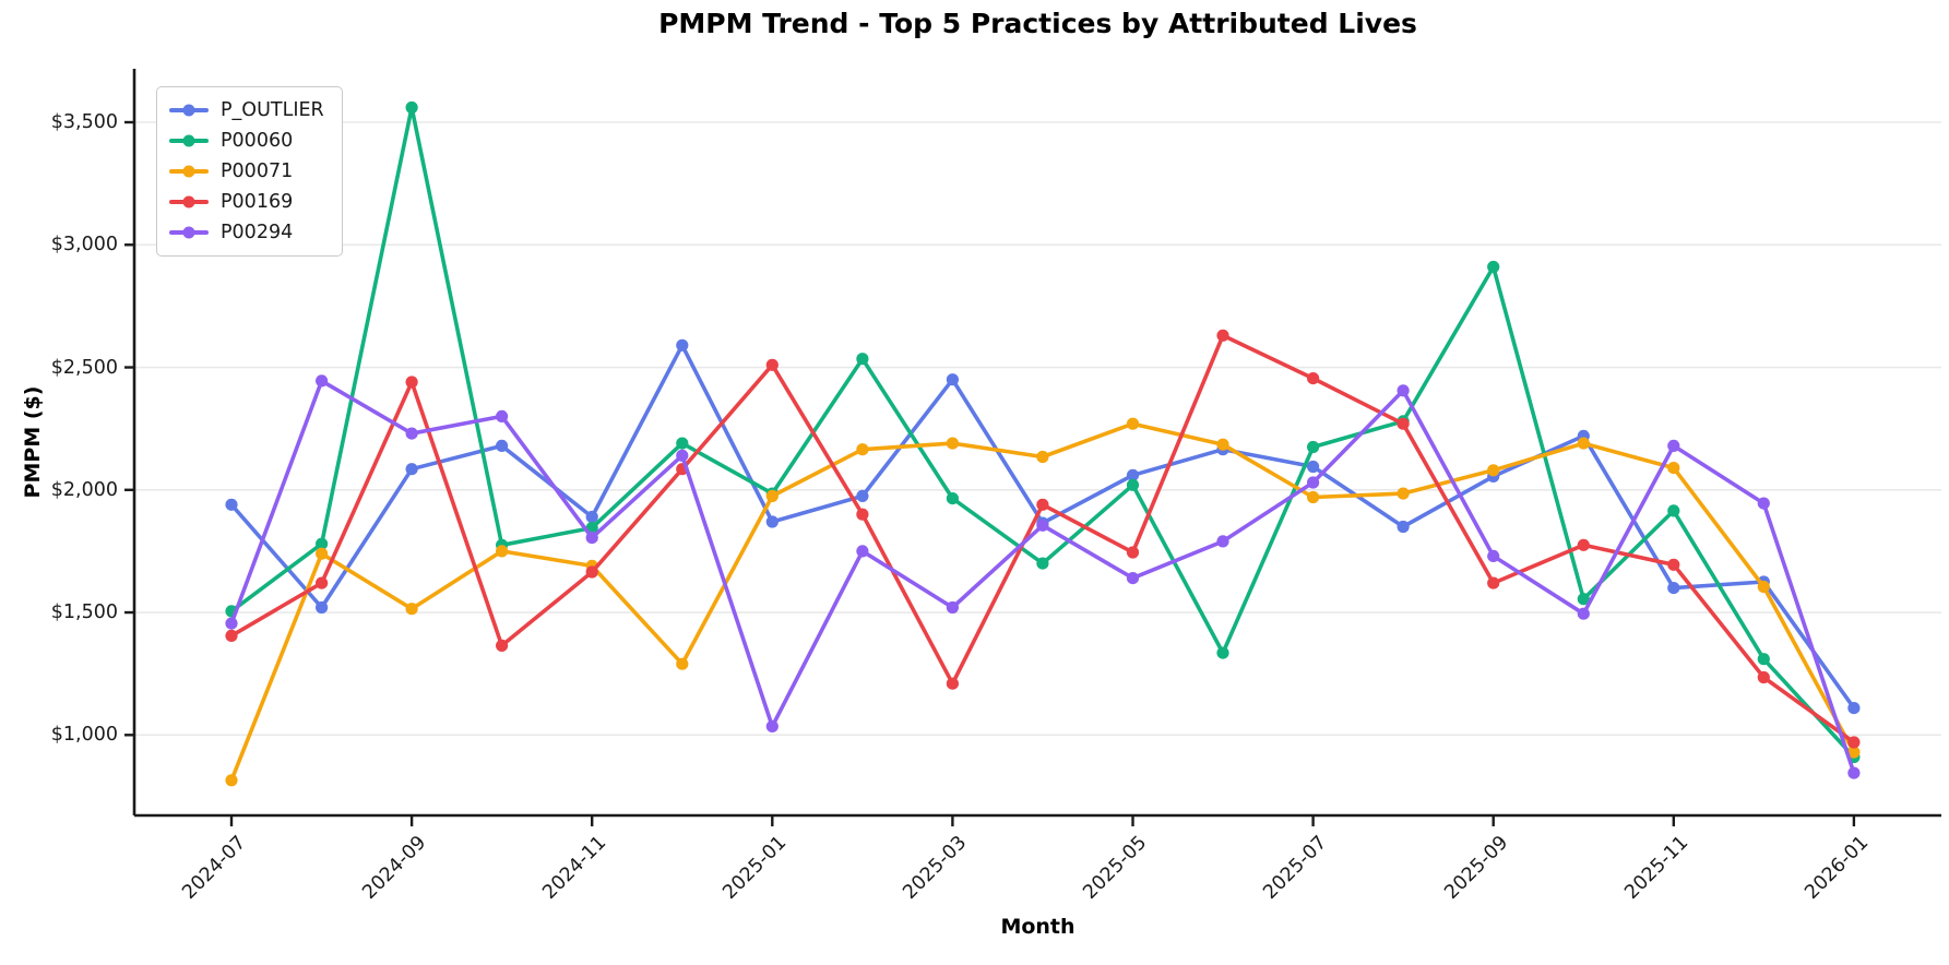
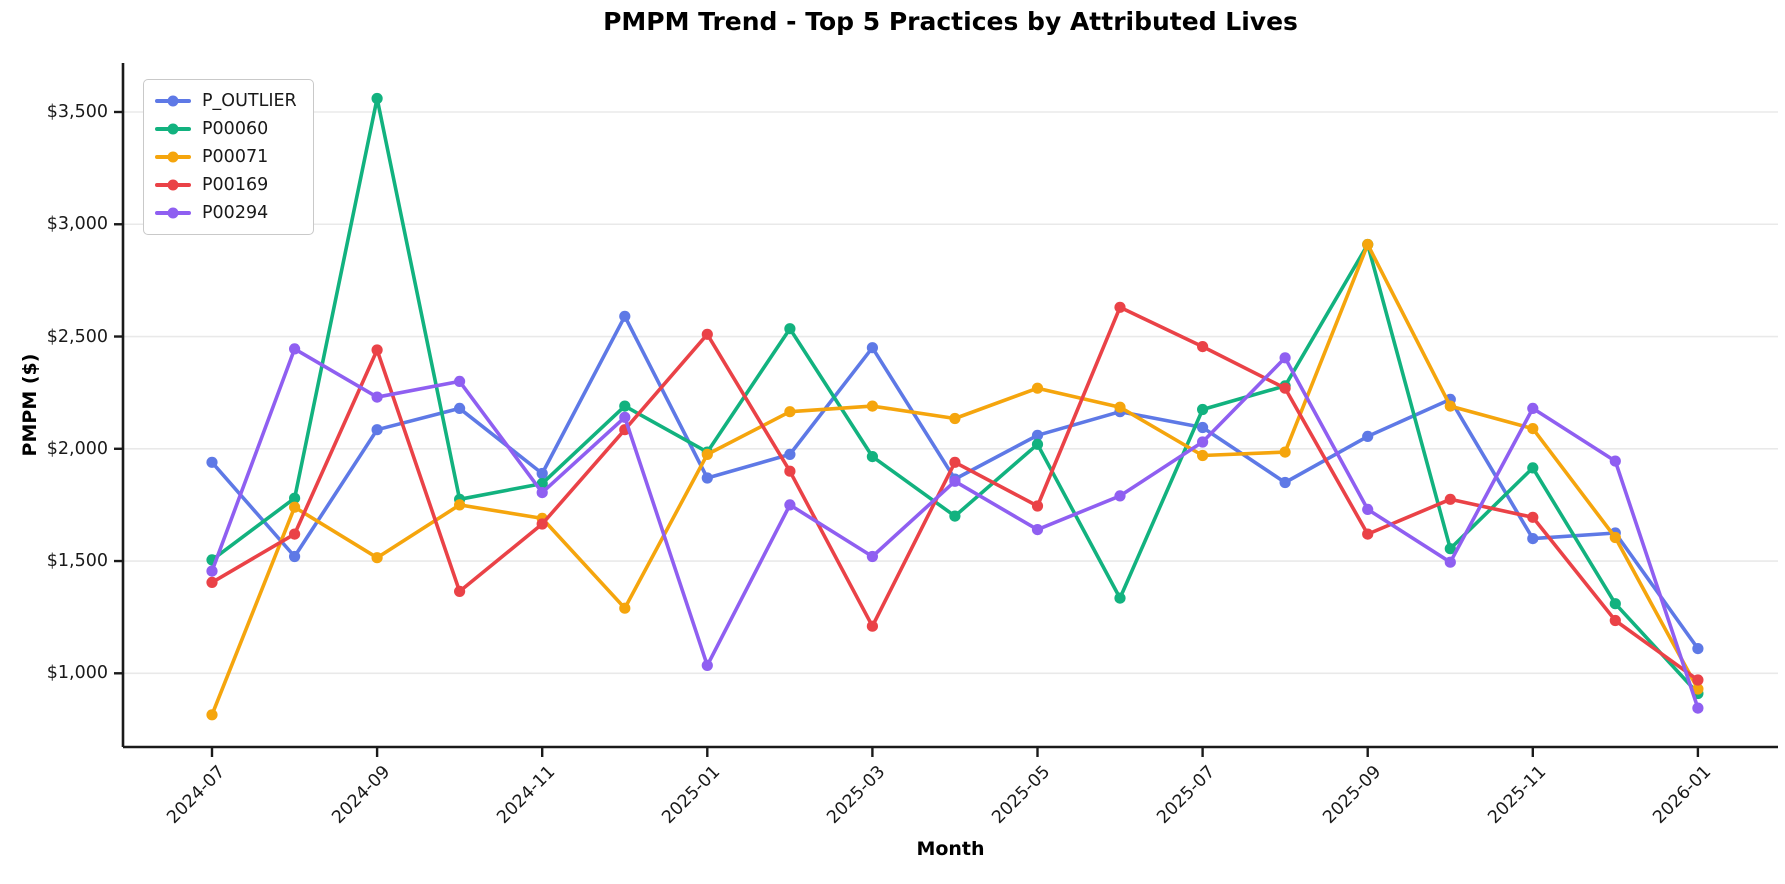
P00071/2025-09: $2080 -> $2910
